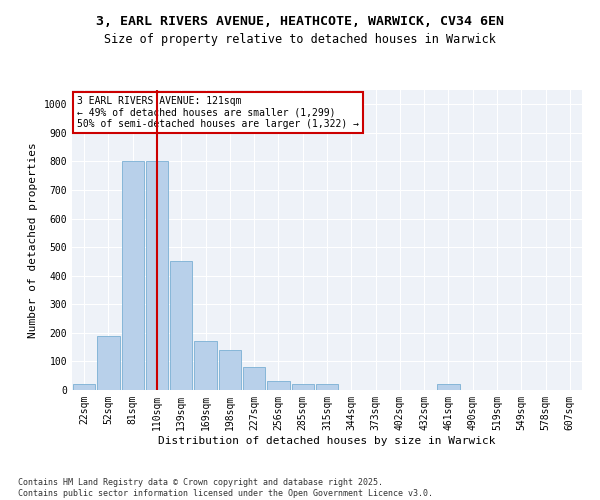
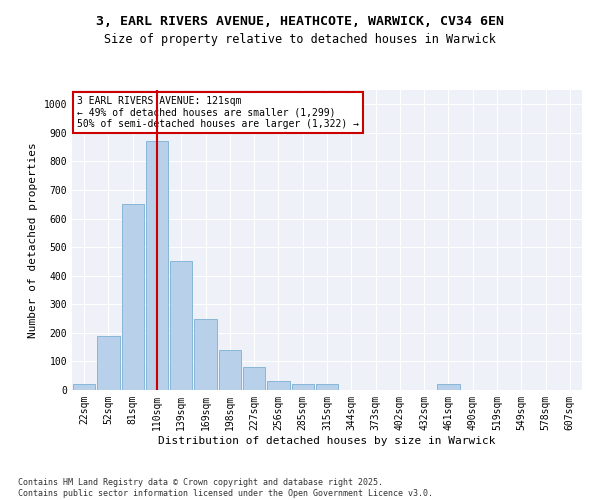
81sqm: 800 -> 650
110sqm: 800 -> 870
169sqm: 170 -> 250
